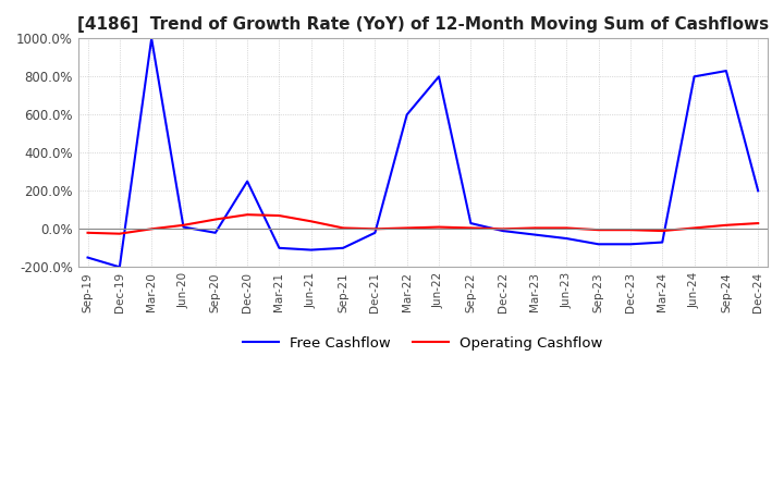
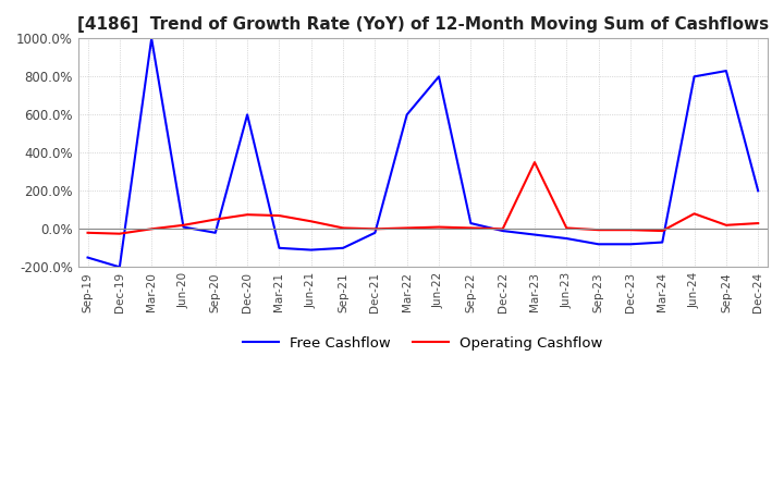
Free Cashflow/Dec-20: 250% -> 600%
Operating Cashflow/Mar-23: 0% -> 350%
Operating Cashflow/Jun-24: 0% -> 80%
